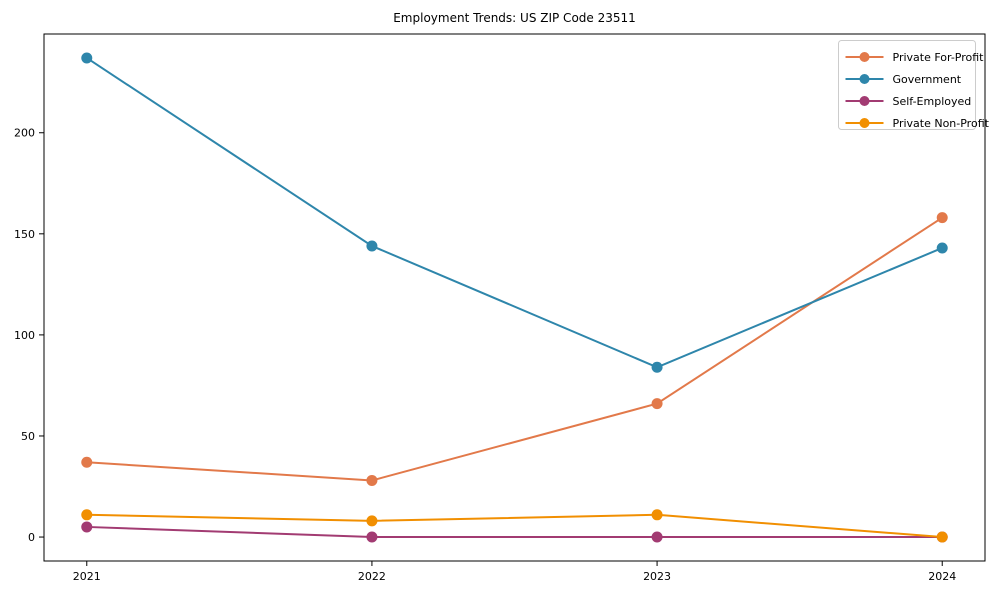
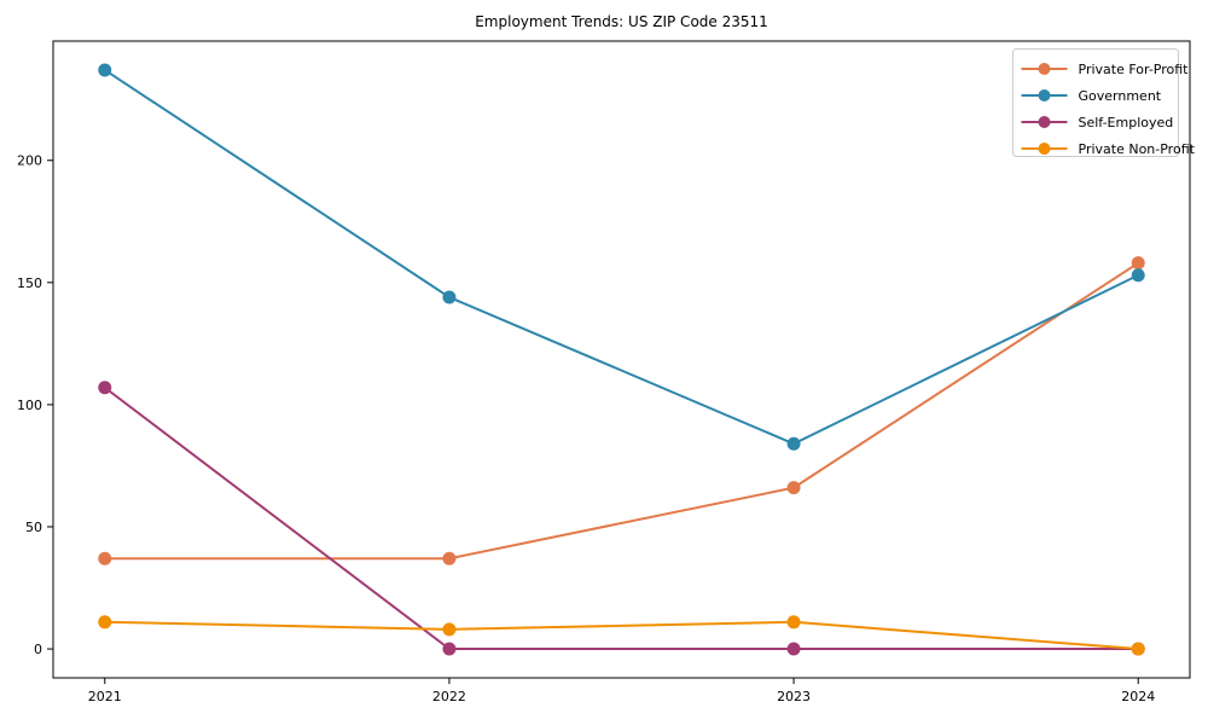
Self-Employed/2021: 5 -> 107
Private For-Profit/2022: 28 -> 37
Government/2024: 143 -> 153
